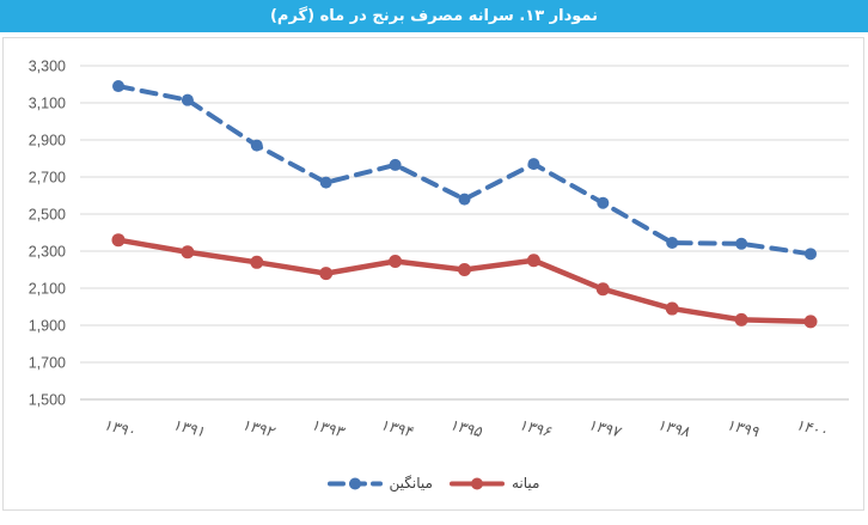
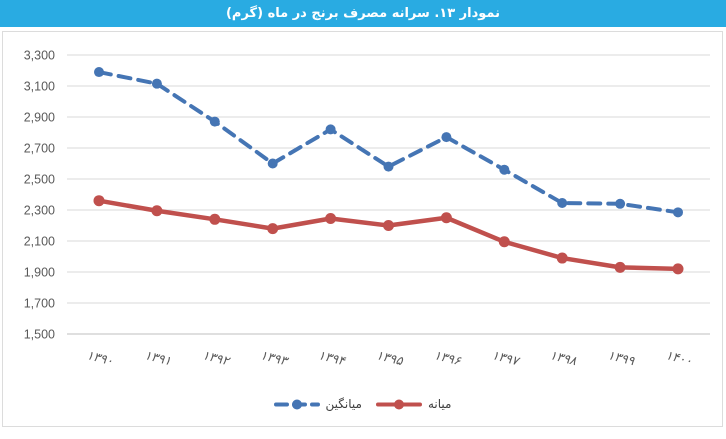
میانگین/۱۳۹۳: 2670 -> 2600
میانگین/۱۳۹۴: 2760 -> 2820
